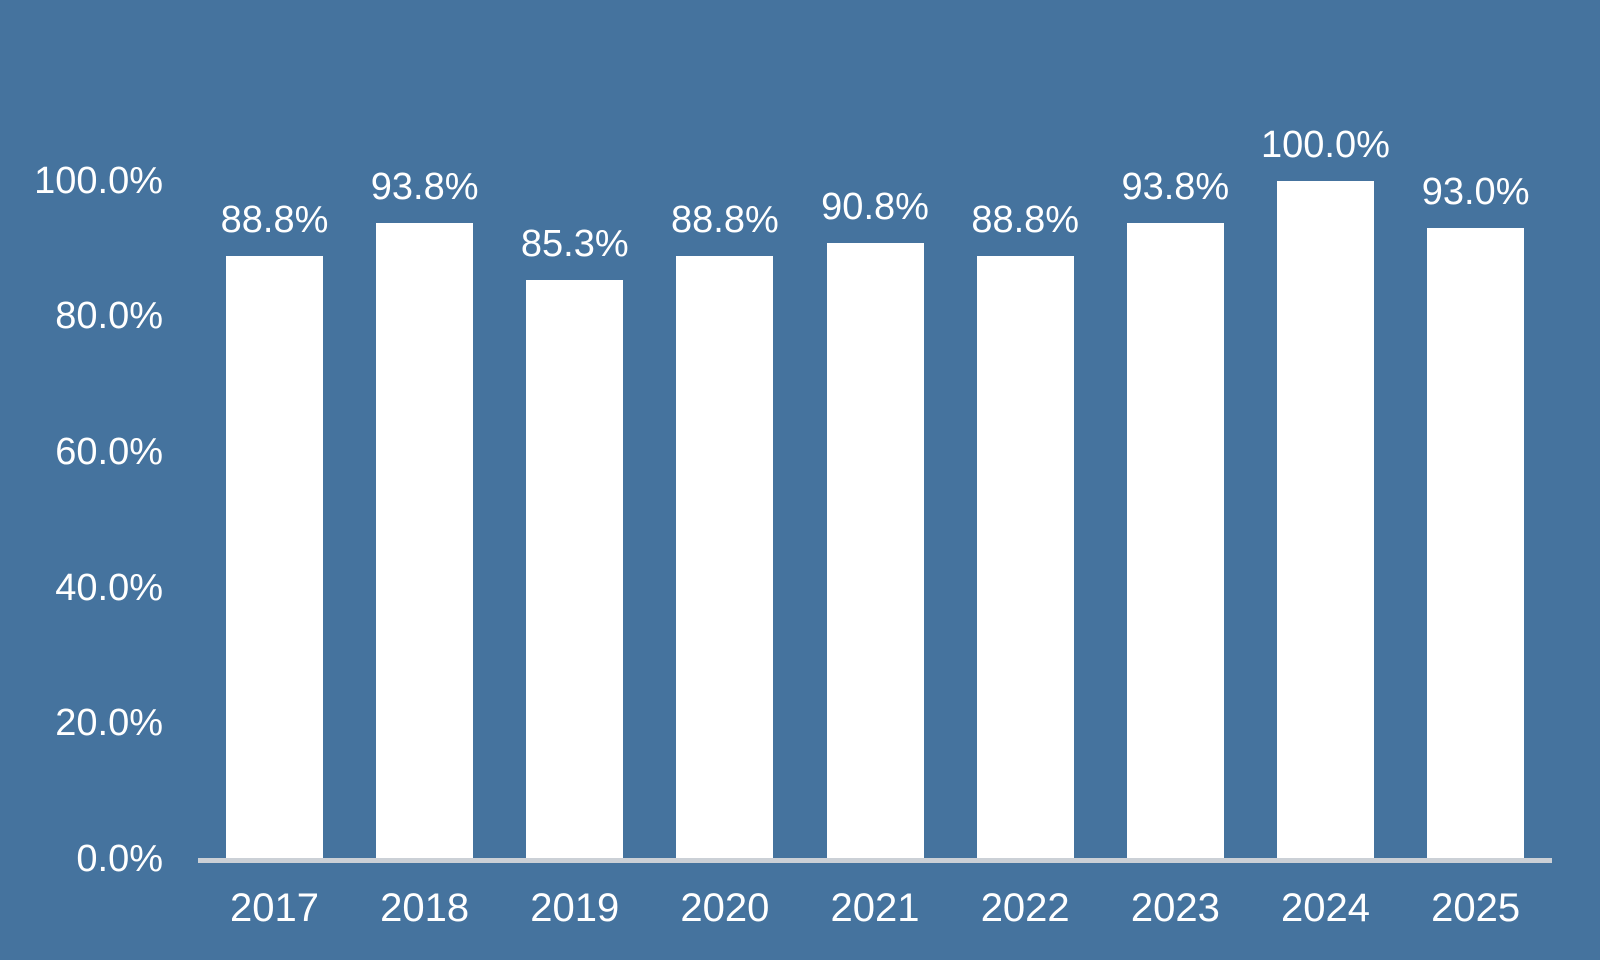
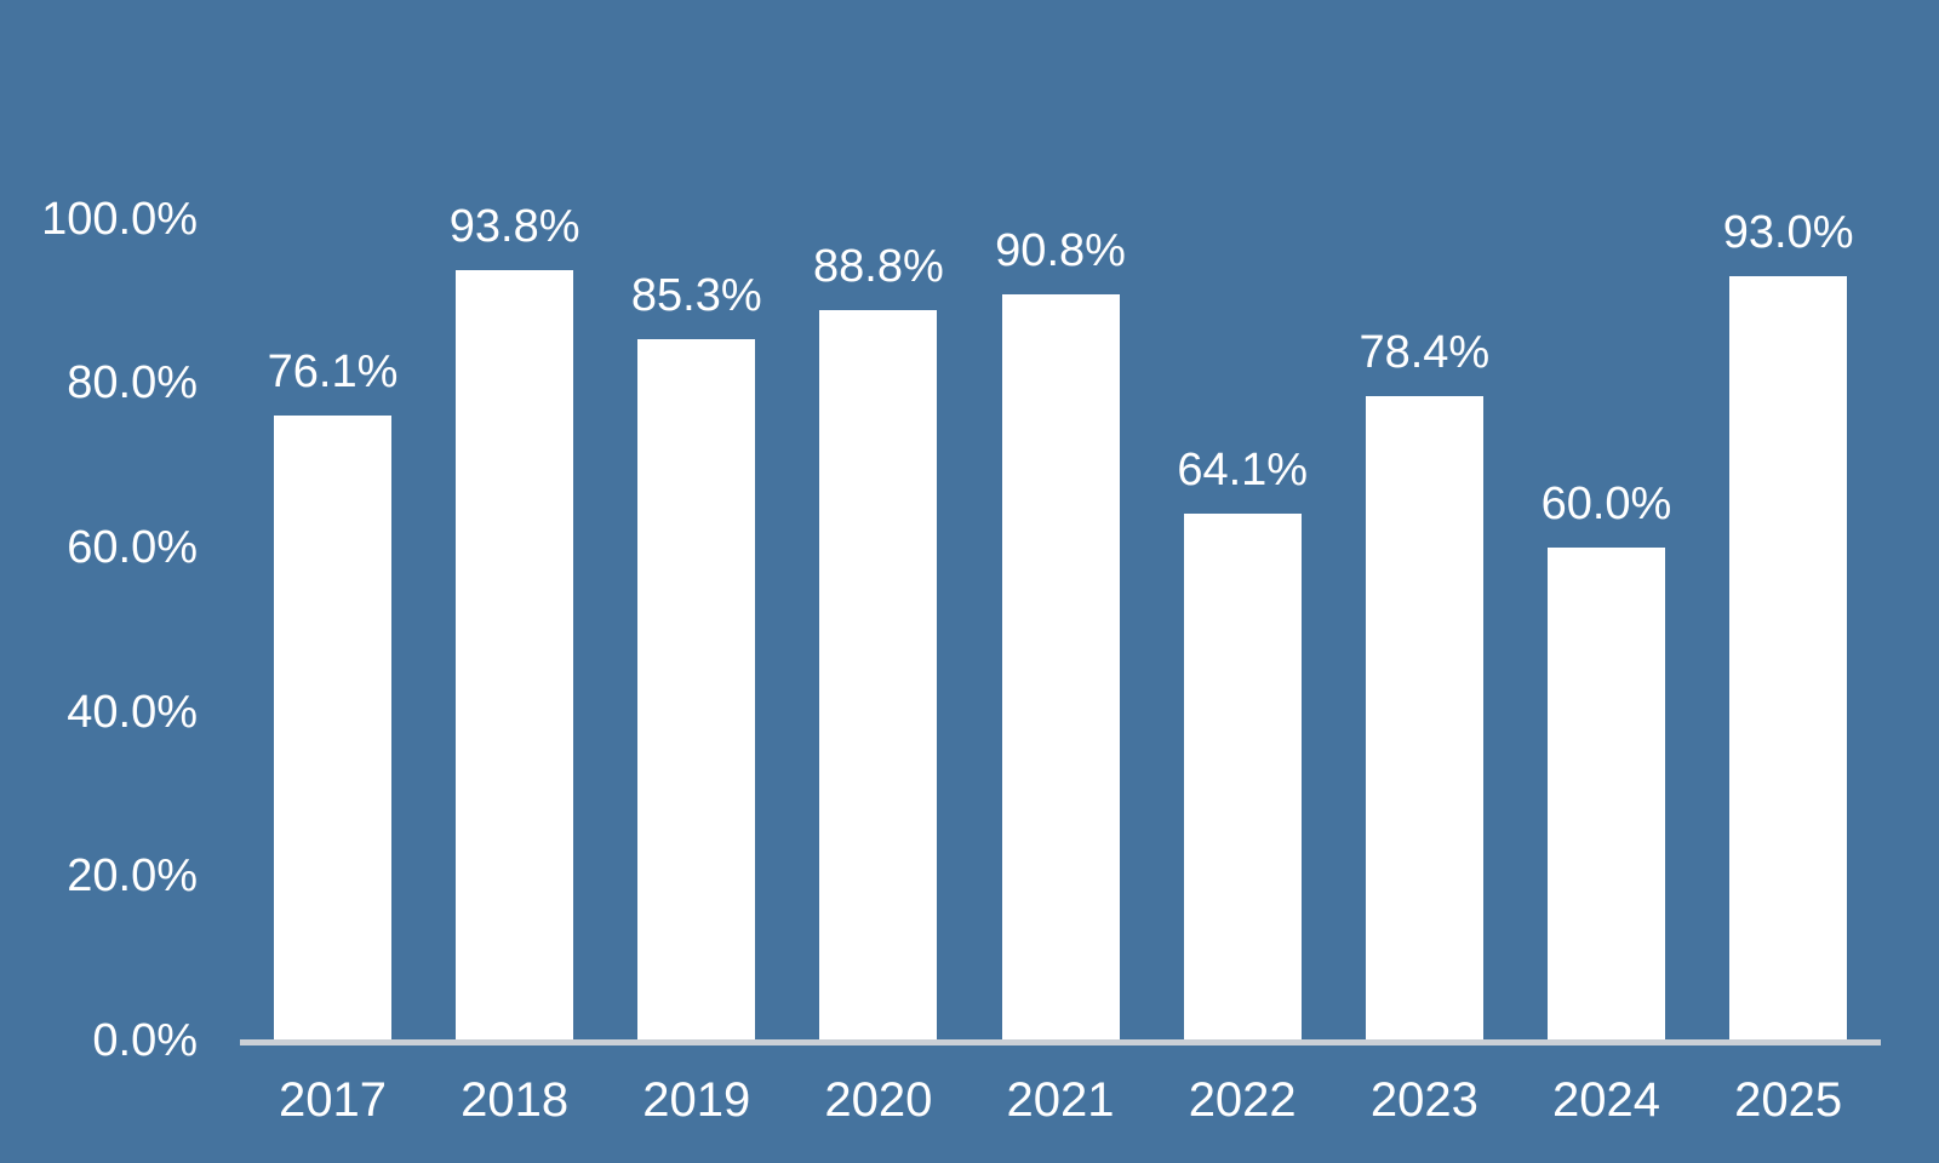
2017: 88.8% -> 76.1%
2022: 88.8% -> 64.1%
2023: 93.8% -> 78.4%
2024: 100.0% -> 60.0%
